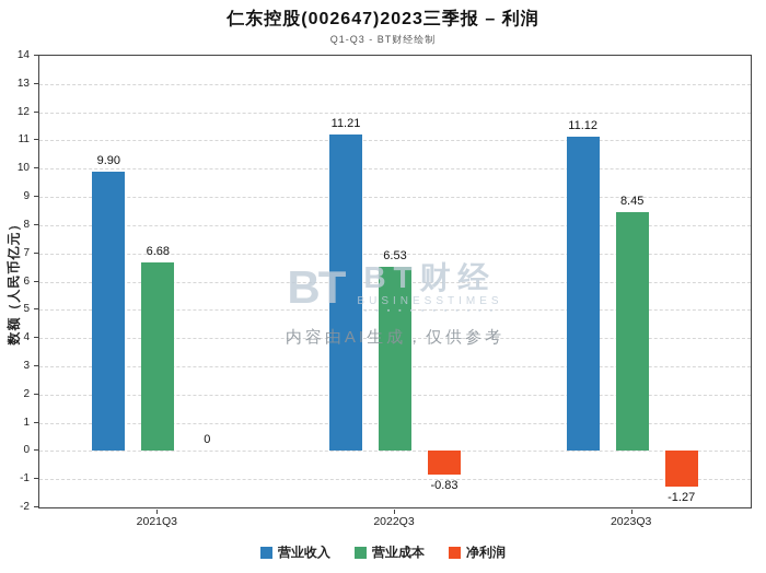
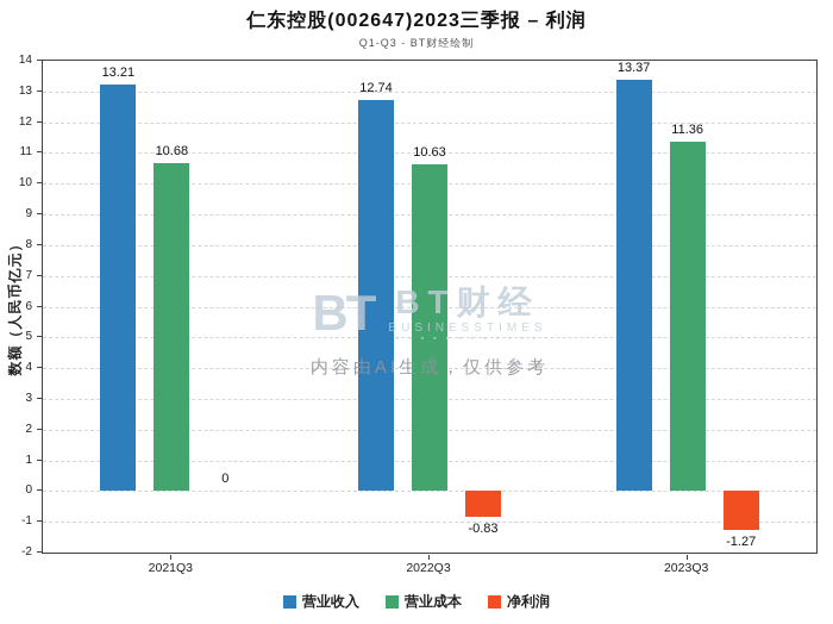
营业收入/2021Q3: 9.90 -> 13.21
营业成本/2021Q3: 6.68 -> 10.68
营业收入/2022Q3: 11.21 -> 12.74
营业成本/2022Q3: 6.53 -> 10.63
营业收入/2023Q3: 11.12 -> 13.37
营业成本/2023Q3: 8.45 -> 11.36
